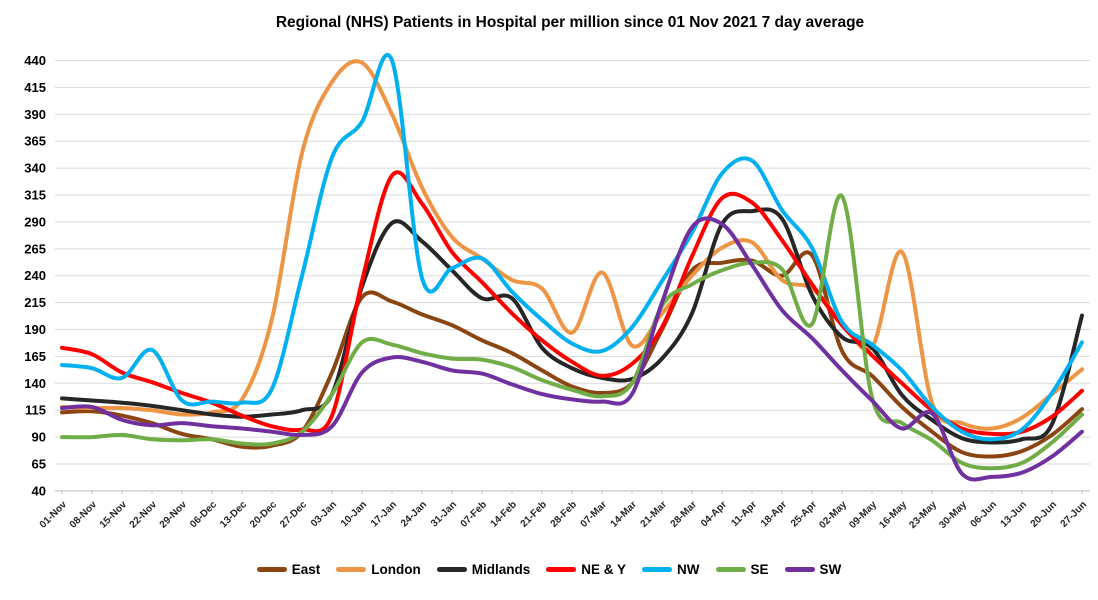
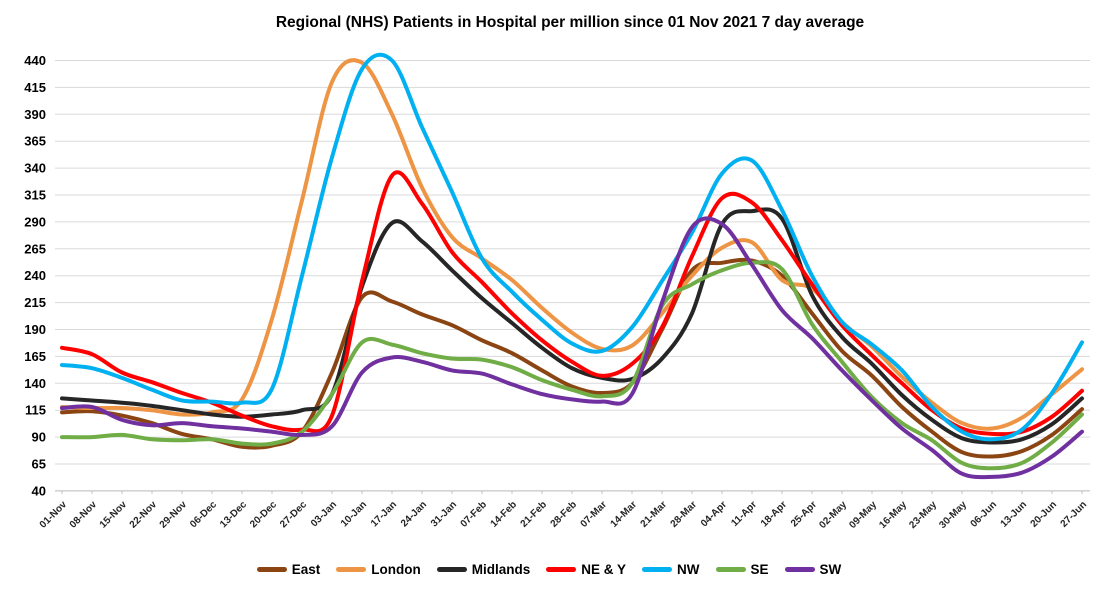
NW/22-Nov: 171 -> 134
London/27-Dec: 354 -> 310
NW/10-Jan: 383 -> 432
NW/24-Jan: 238 -> 378
NW/31-Jan: 247 -> 318
Midlands/14-Feb: 219 -> 196
London/21-Feb: 228 -> 210
London/07-Mar: 243 -> 172
East/25-Apr: 259 -> 205
NW/25-Apr: 266 -> 240
SE/02-May: 314 -> 160
Midlands/09-May: 173 -> 158
London/16-May: 262 -> 146
SW/23-May: 112 -> 78
Midlands/27-Jun: 203 -> 126
